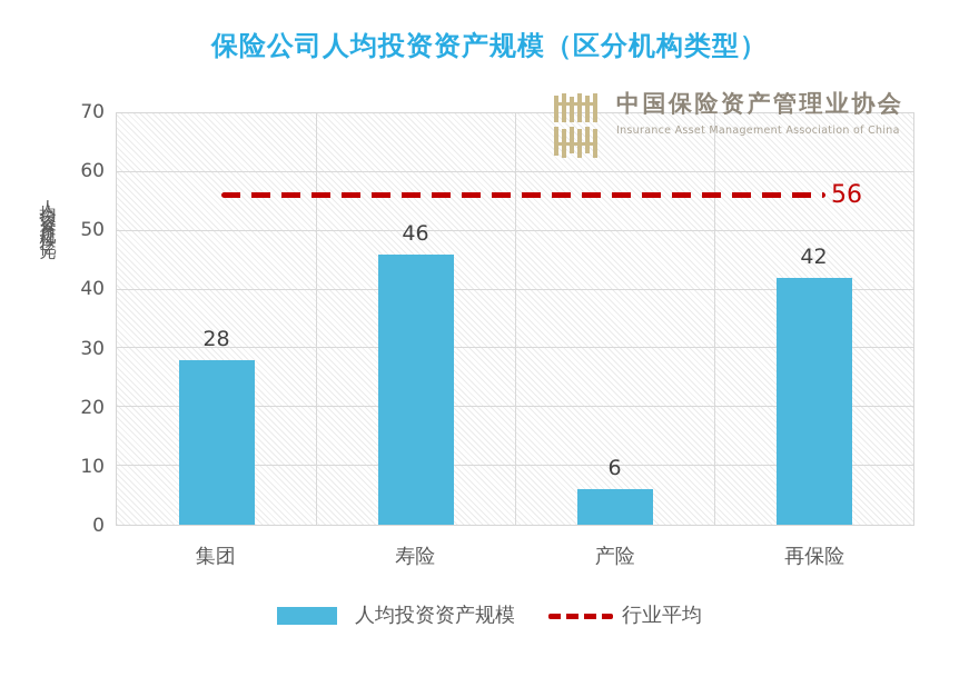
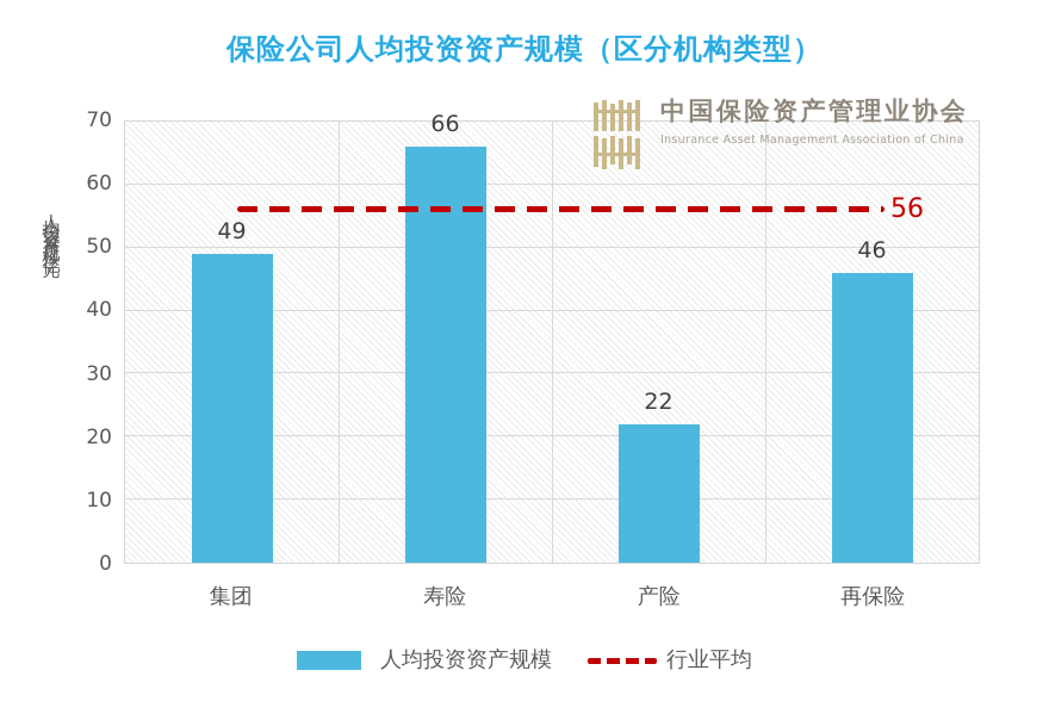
集团: 28 -> 49
寿险: 46 -> 66
产险: 6 -> 22
再保险: 42 -> 46
